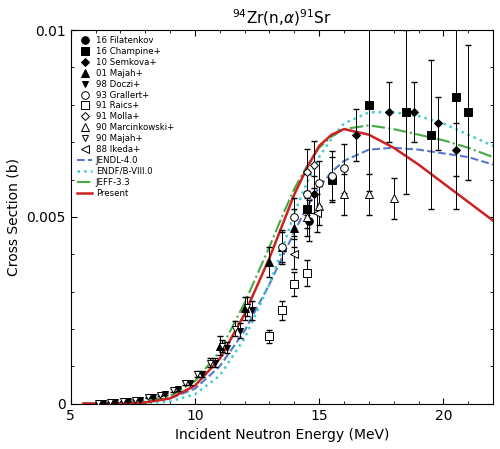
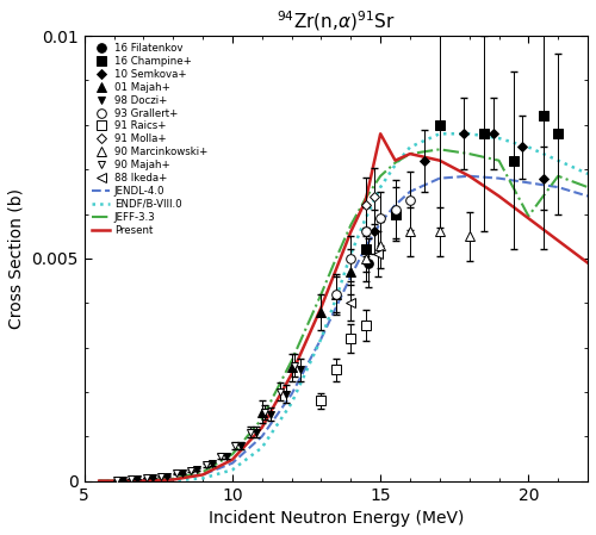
Present/15: 0.00690 -> 0.00780
JEFF-3.3/20: 0.00705 -> 0.00595
